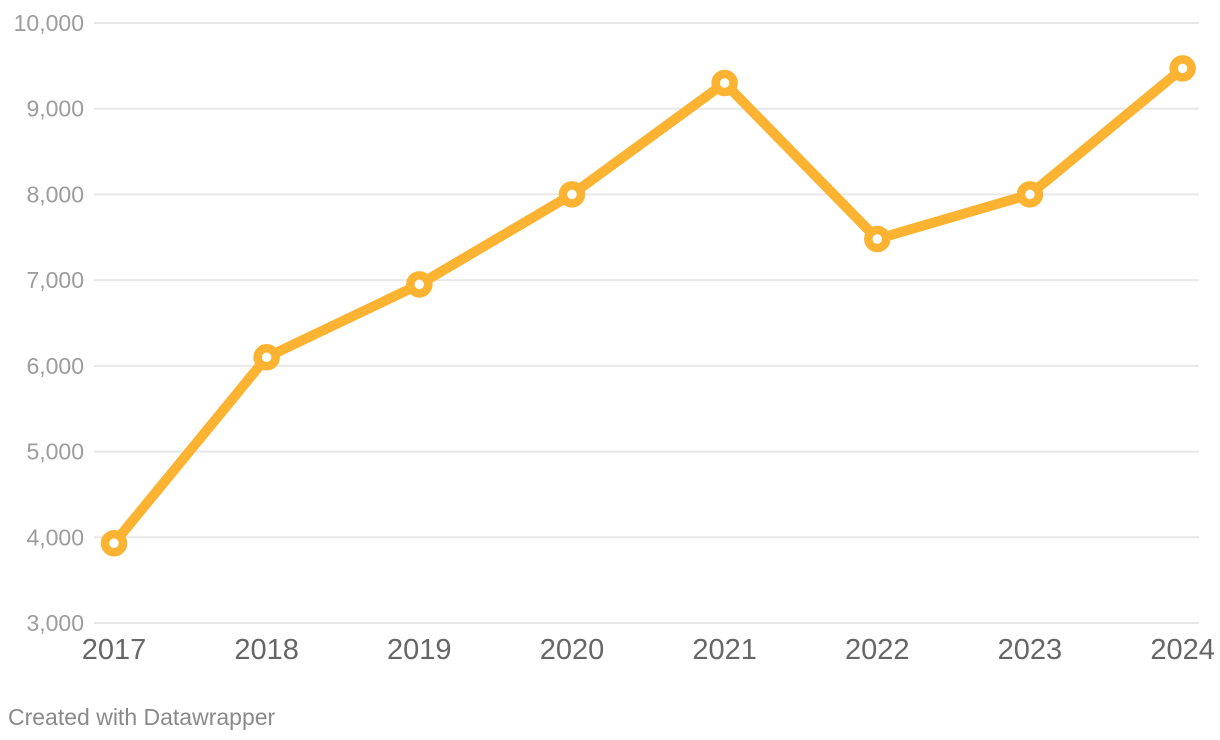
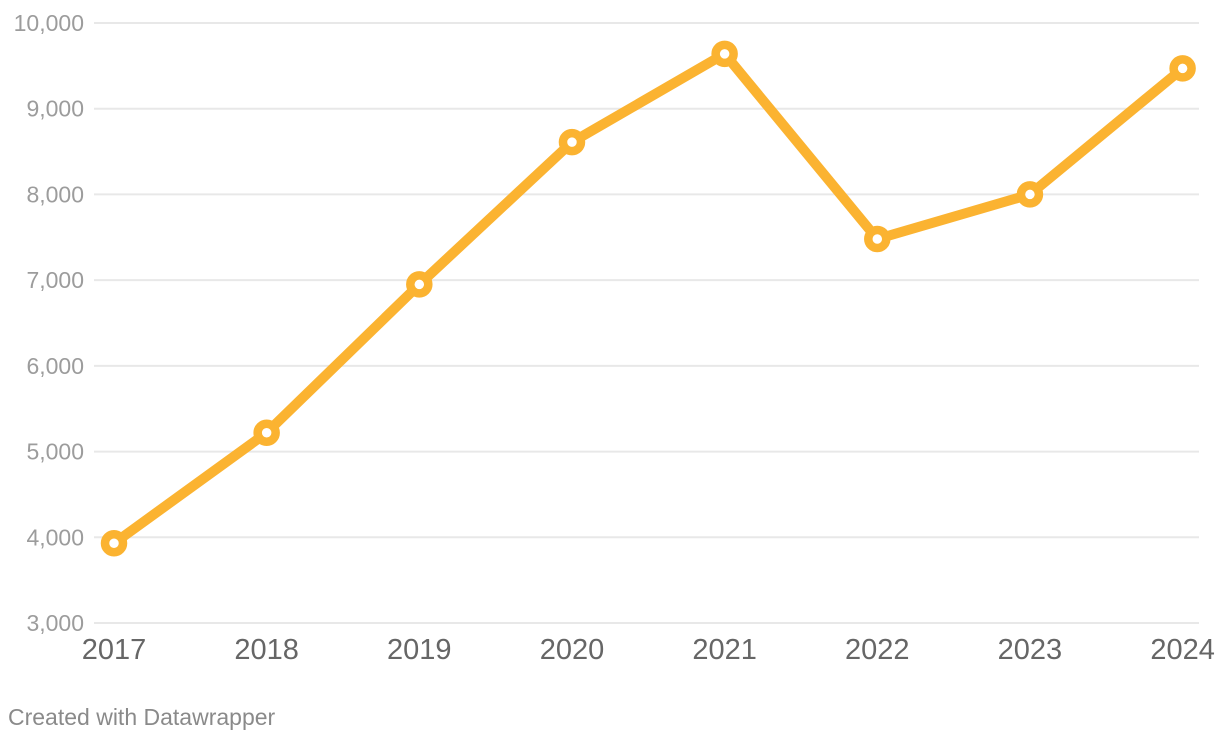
2018: 6100 -> 5200
2020: 8000 -> 8600
2021: 9300 -> 9600
